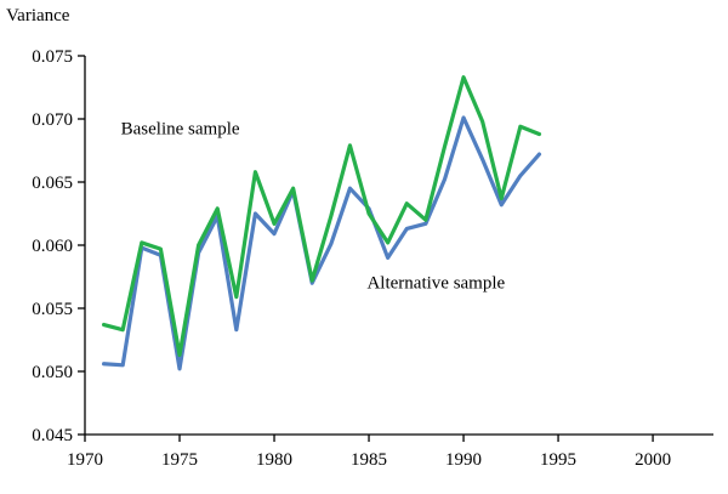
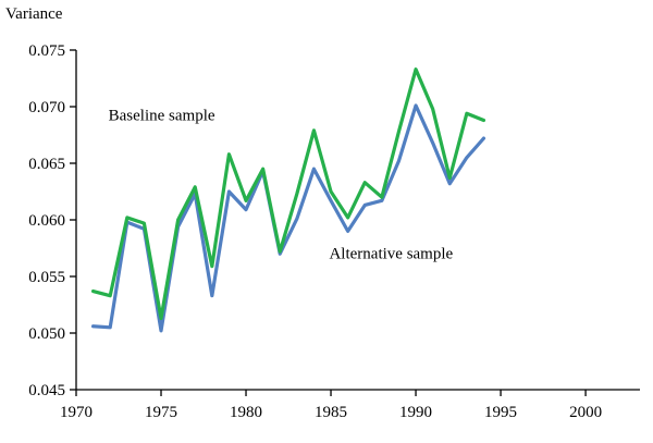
Alternative sample/1985: 0.0629 -> 0.0617
